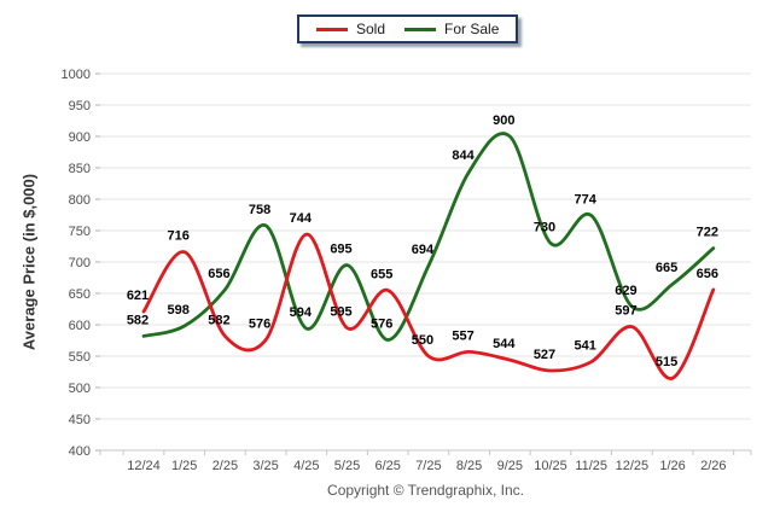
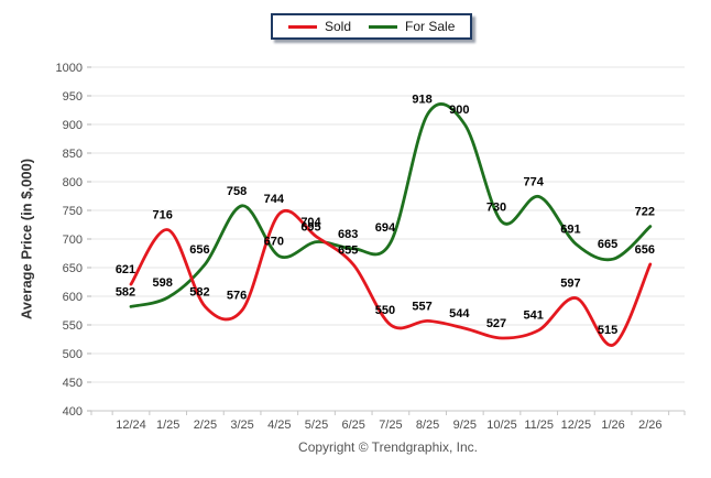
For Sale/4/25: 594 -> 670
Sold/5/25: 595 -> 704
For Sale/6/25: 576 -> 683
For Sale/8/25: 844 -> 918
For Sale/12/25: 629 -> 691
